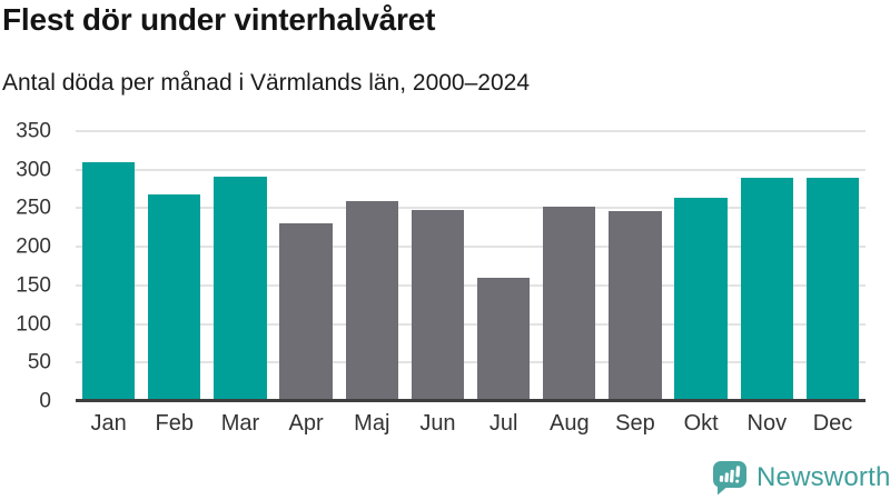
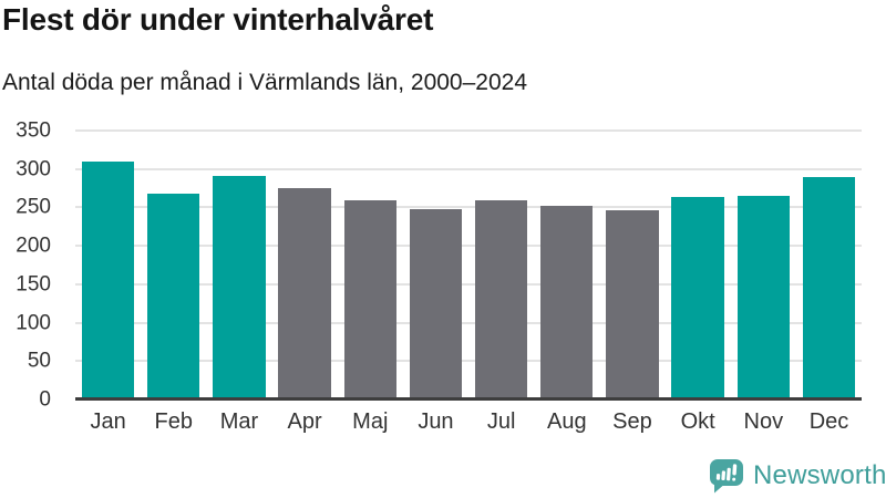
Apr: 230 -> 280
Jul: 160 -> 260
Nov: 290 -> 260
